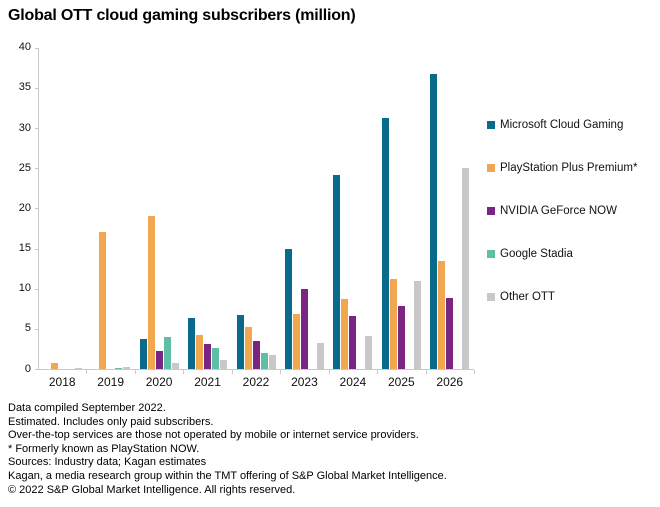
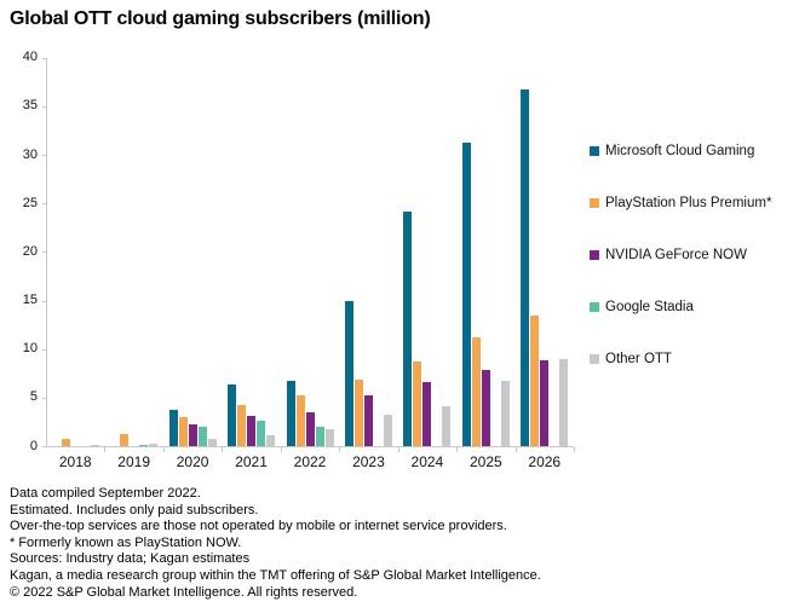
PlayStation Plus Premium*/2019: 17 -> 1
PlayStation Plus Premium*/2020: 19 -> 3
Google Stadia/2020: 4 -> 2
NVIDIA GeForce NOW/2023: 10 -> 5
Other OTT/2025: 11 -> 7
Other OTT/2026: 25 -> 9
